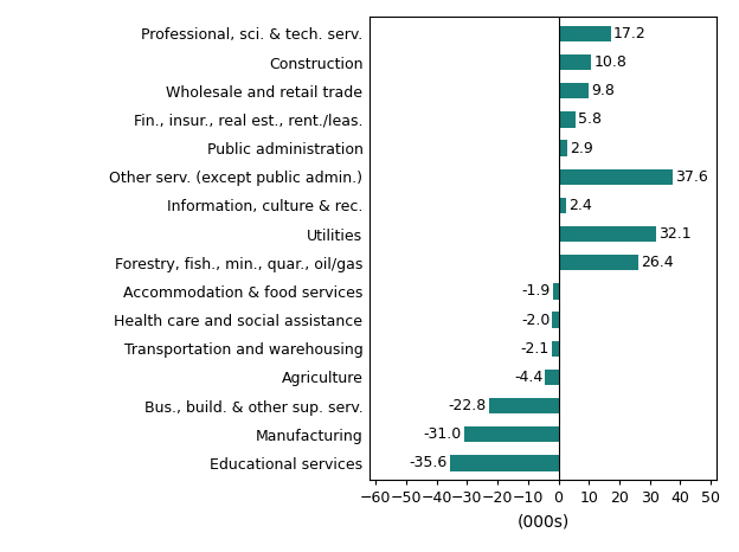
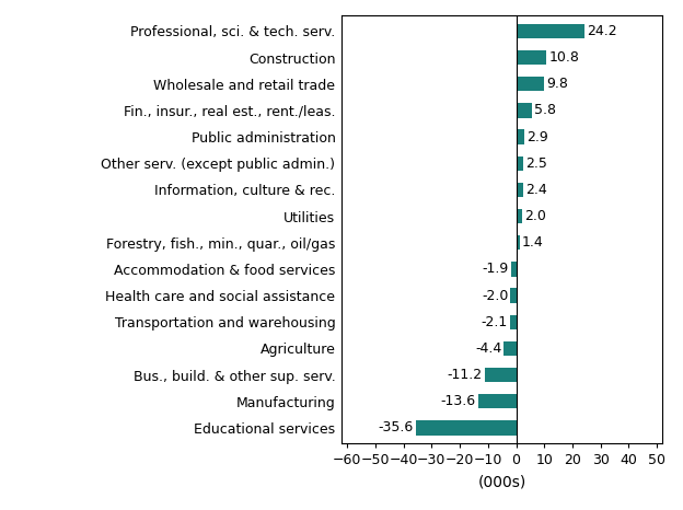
Professional, sci. & tech. serv.: 17.2 -> 24.2
Other serv. (except public admin.): 37.6 -> 2.5
Utilities: 32.1 -> 2.0
Forestry, fish., min., quar., oil/gas: 26.4 -> 1.4
Bus., build. & other sup. serv.: -22.8 -> -11.2
Manufacturing: -31.0 -> -13.6
